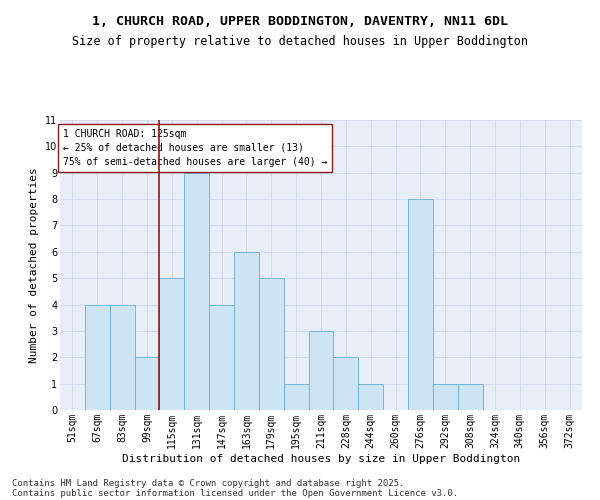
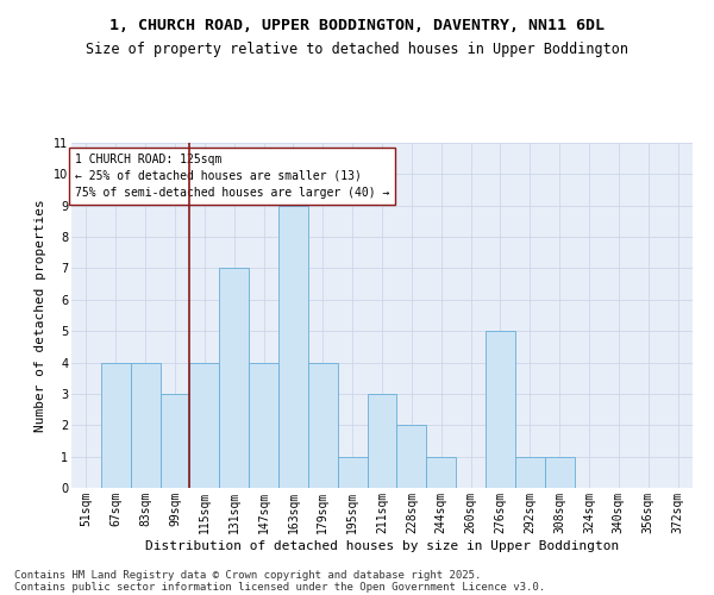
99sqm: 2 -> 3
115sqm: 5 -> 4
131sqm: 9 -> 7
163sqm: 6 -> 9
179sqm: 5 -> 4
276sqm: 8 -> 5
